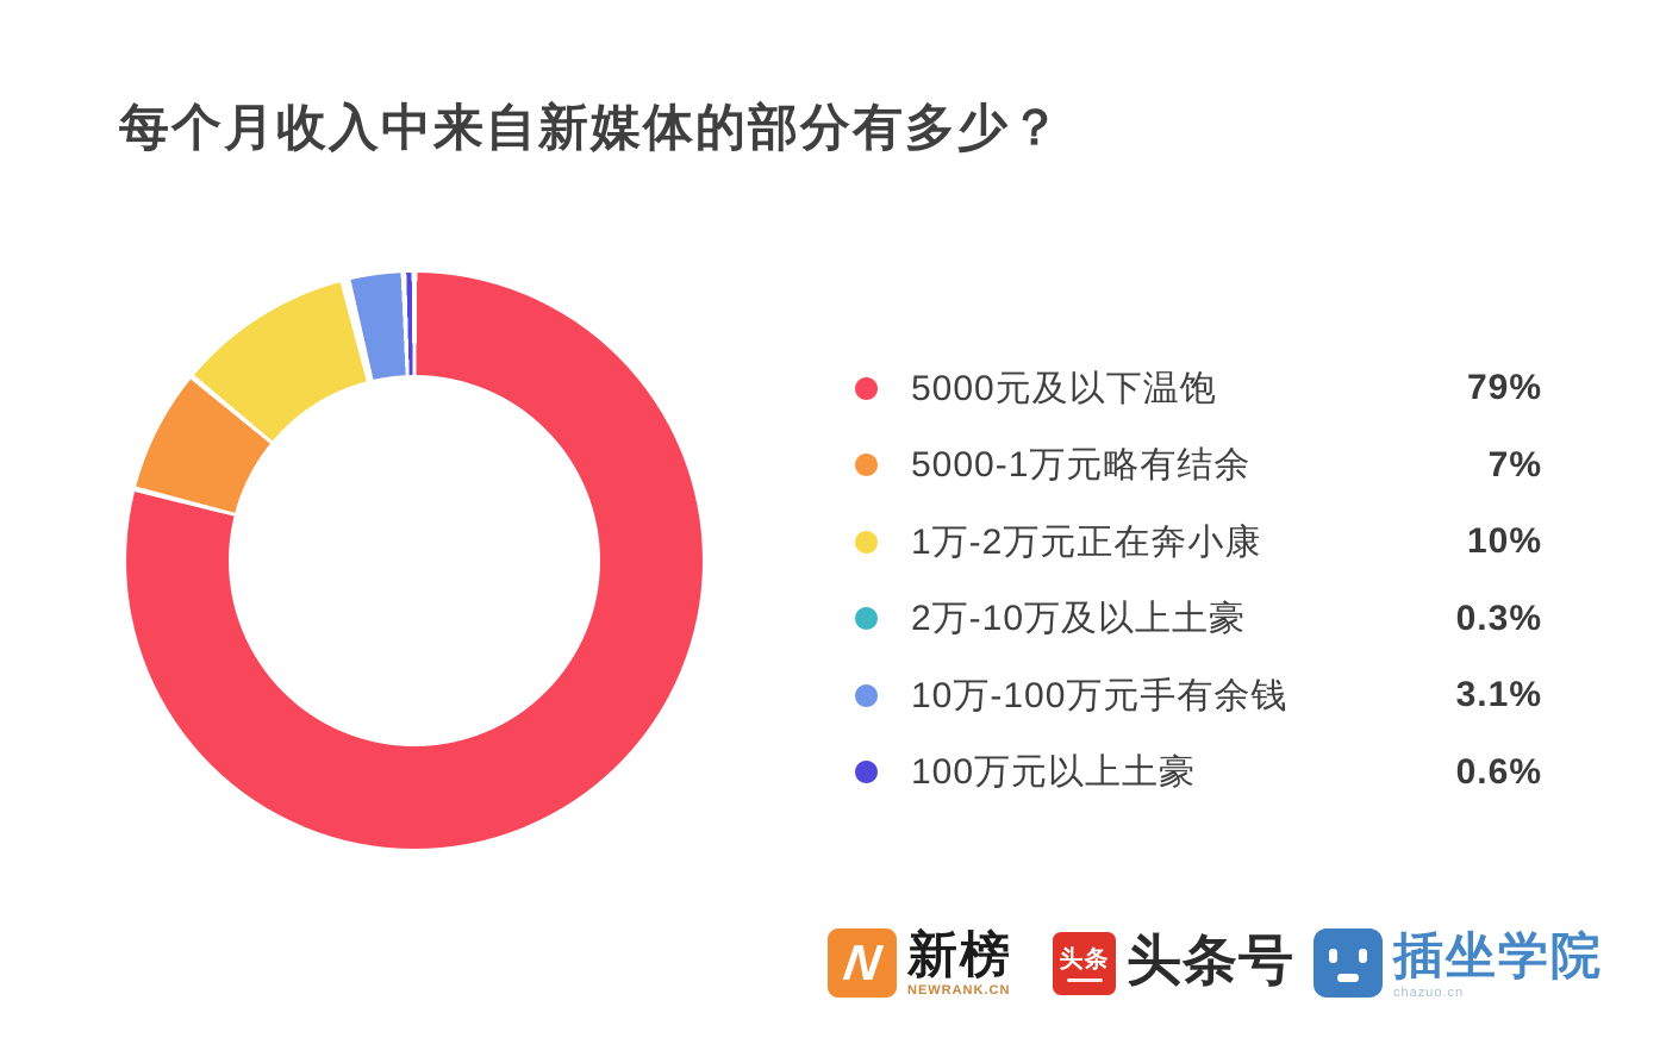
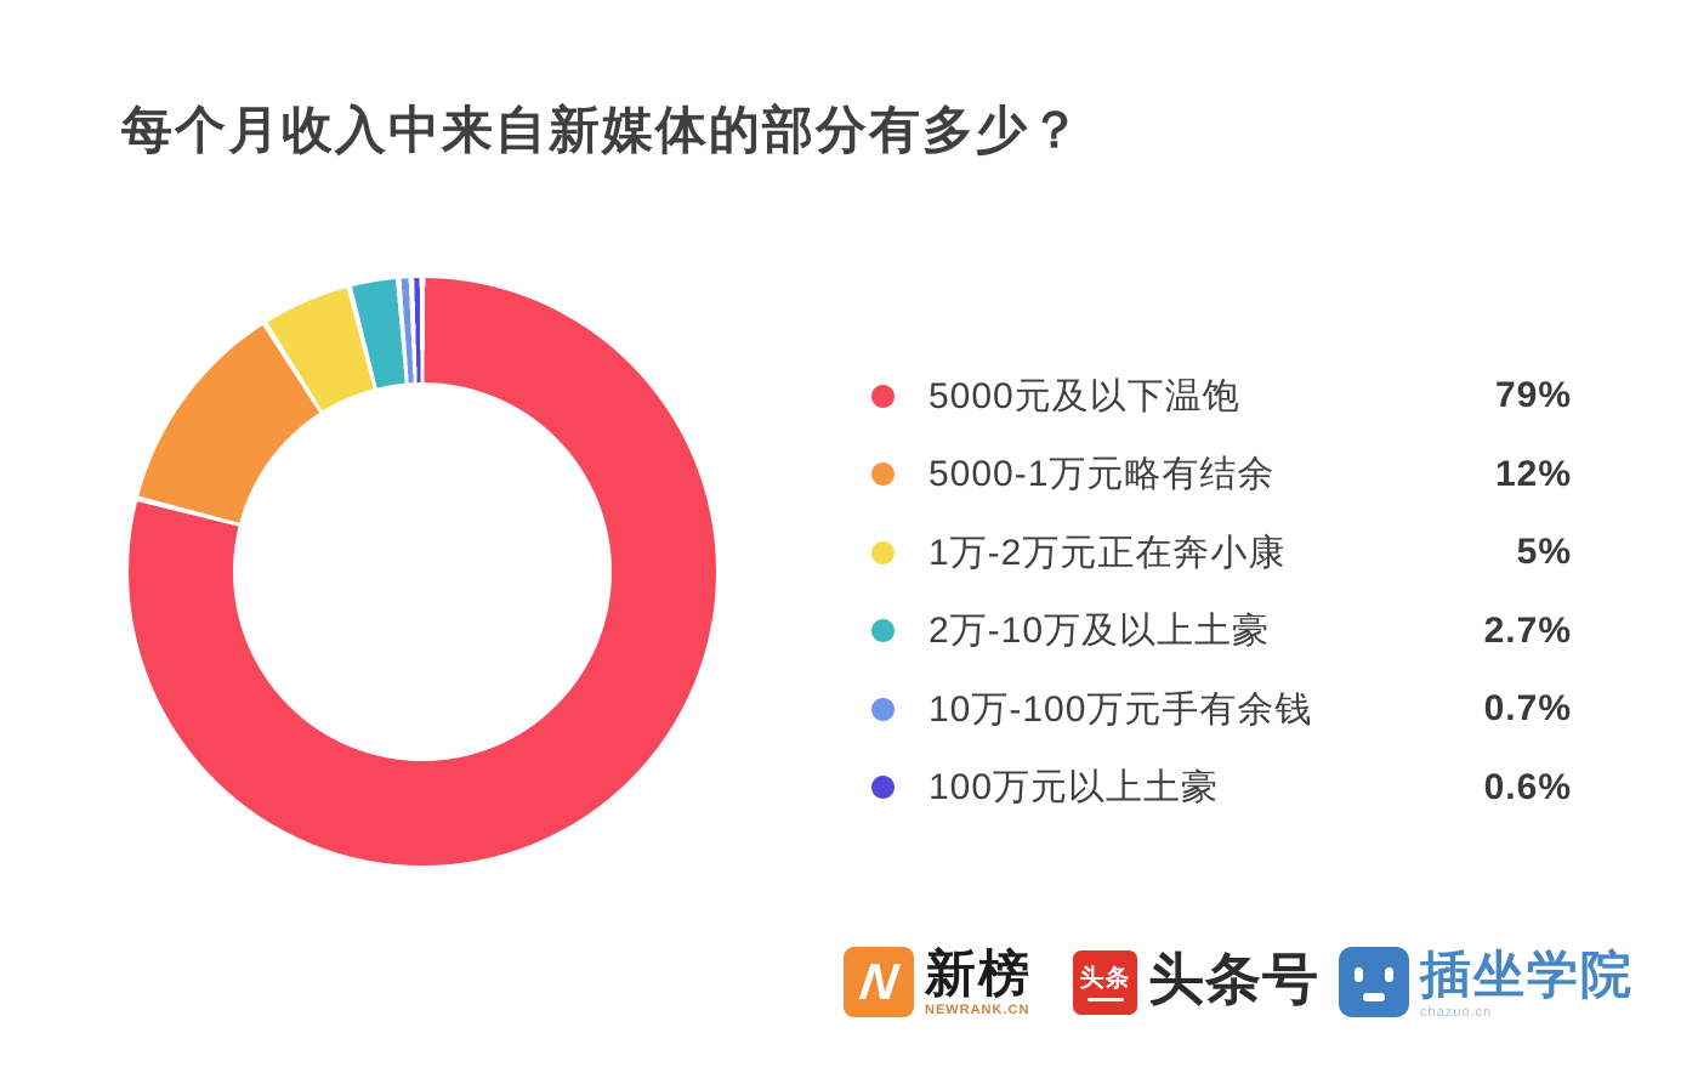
5000-1万元略有结余: 7% -> 12%
1万-2万元正在奔小康: 10% -> 5%
2万-10万及以上土豪: 0.3% -> 2.7%
10万-100万元手有余钱: 3.1% -> 0.7%
